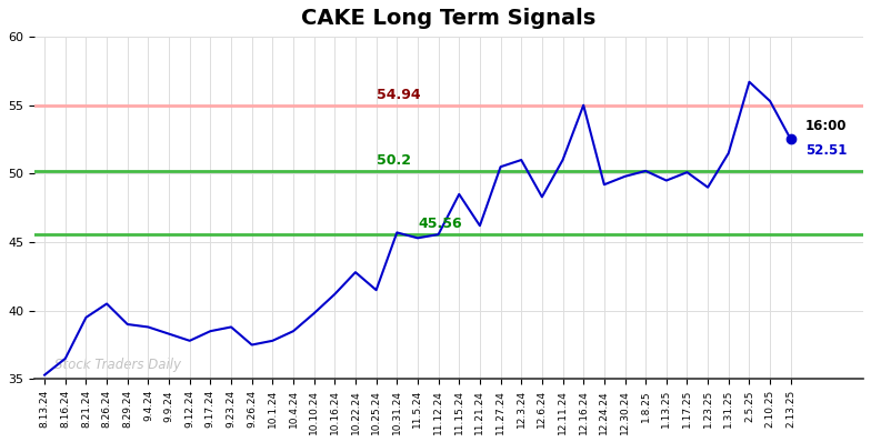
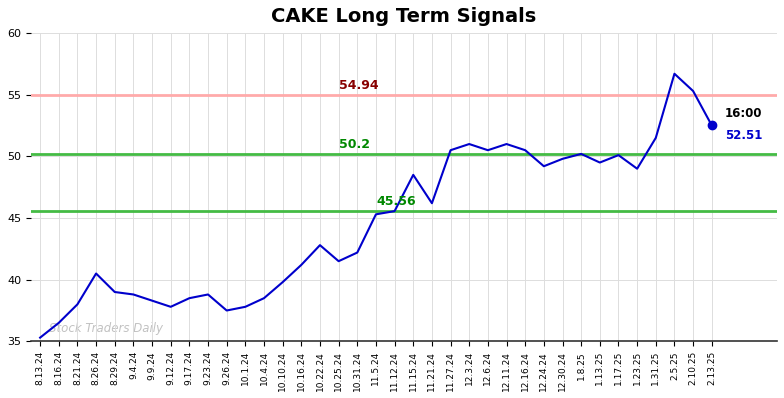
8.21.24: 39.5 -> 38.0
10.31.24: 45.7 -> 42.2
12.6.24: 48.3 -> 50.5
12.16.24: 55.0 -> 50.5
